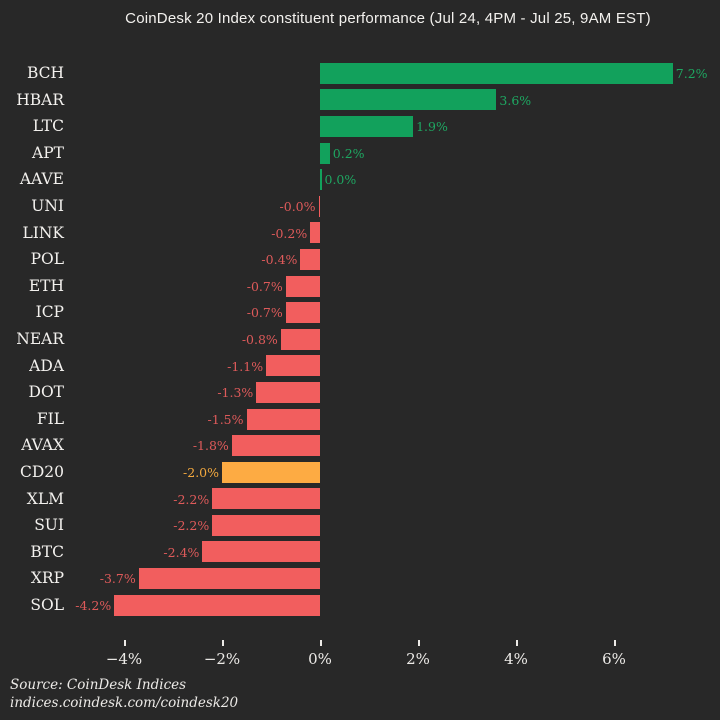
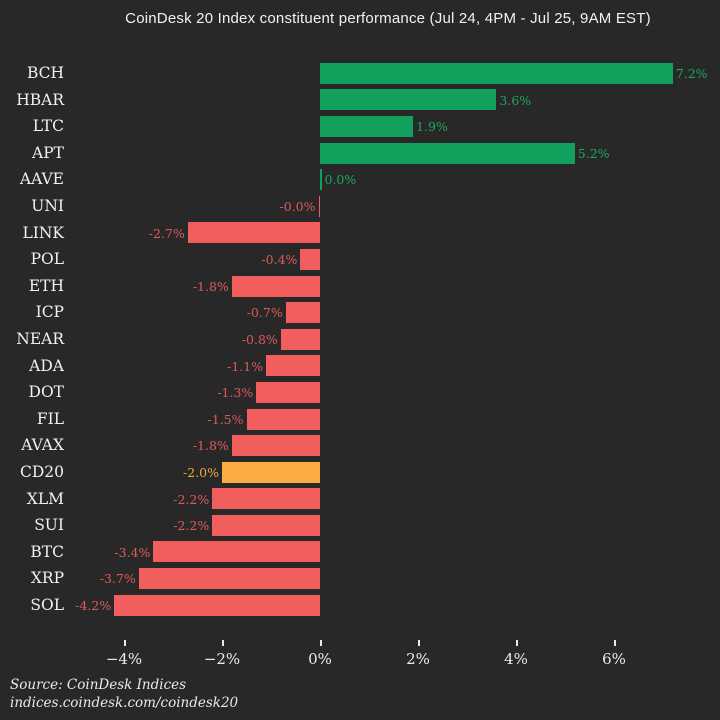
APT: 0.2% -> 5.2%
LINK: -0.2% -> -2.7%
ETH: -0.7% -> -1.8%
BTC: -2.4% -> -3.4%
